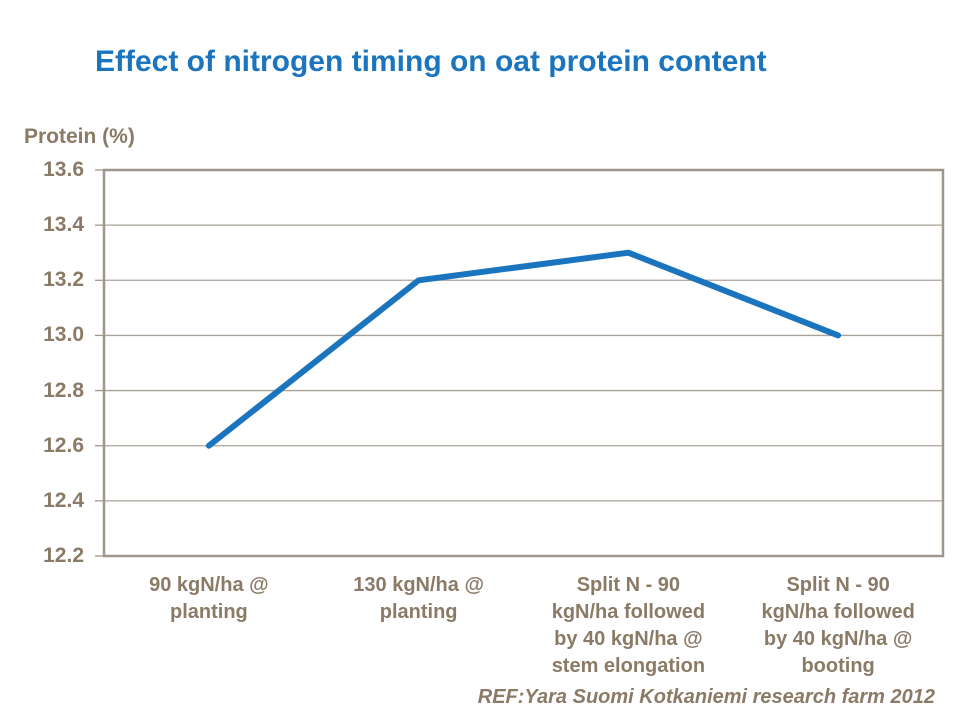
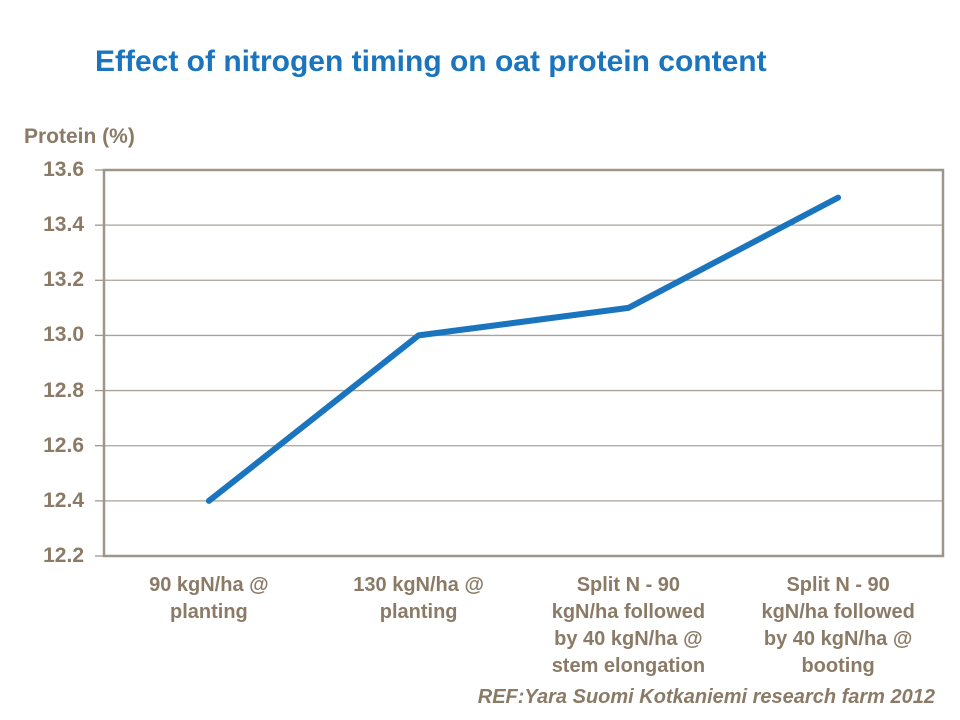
90 kgN/ha @ planting: 12.6 -> 12.4
130 kgN/ha @ planting: 13.2 -> 13.0
Split N - 90 kgN/ha followed by 40 kgN/ha @ stem elongation: 13.3 -> 13.1
Split N - 90 kgN/ha followed by 40 kgN/ha @ booting: 13.0 -> 13.5
